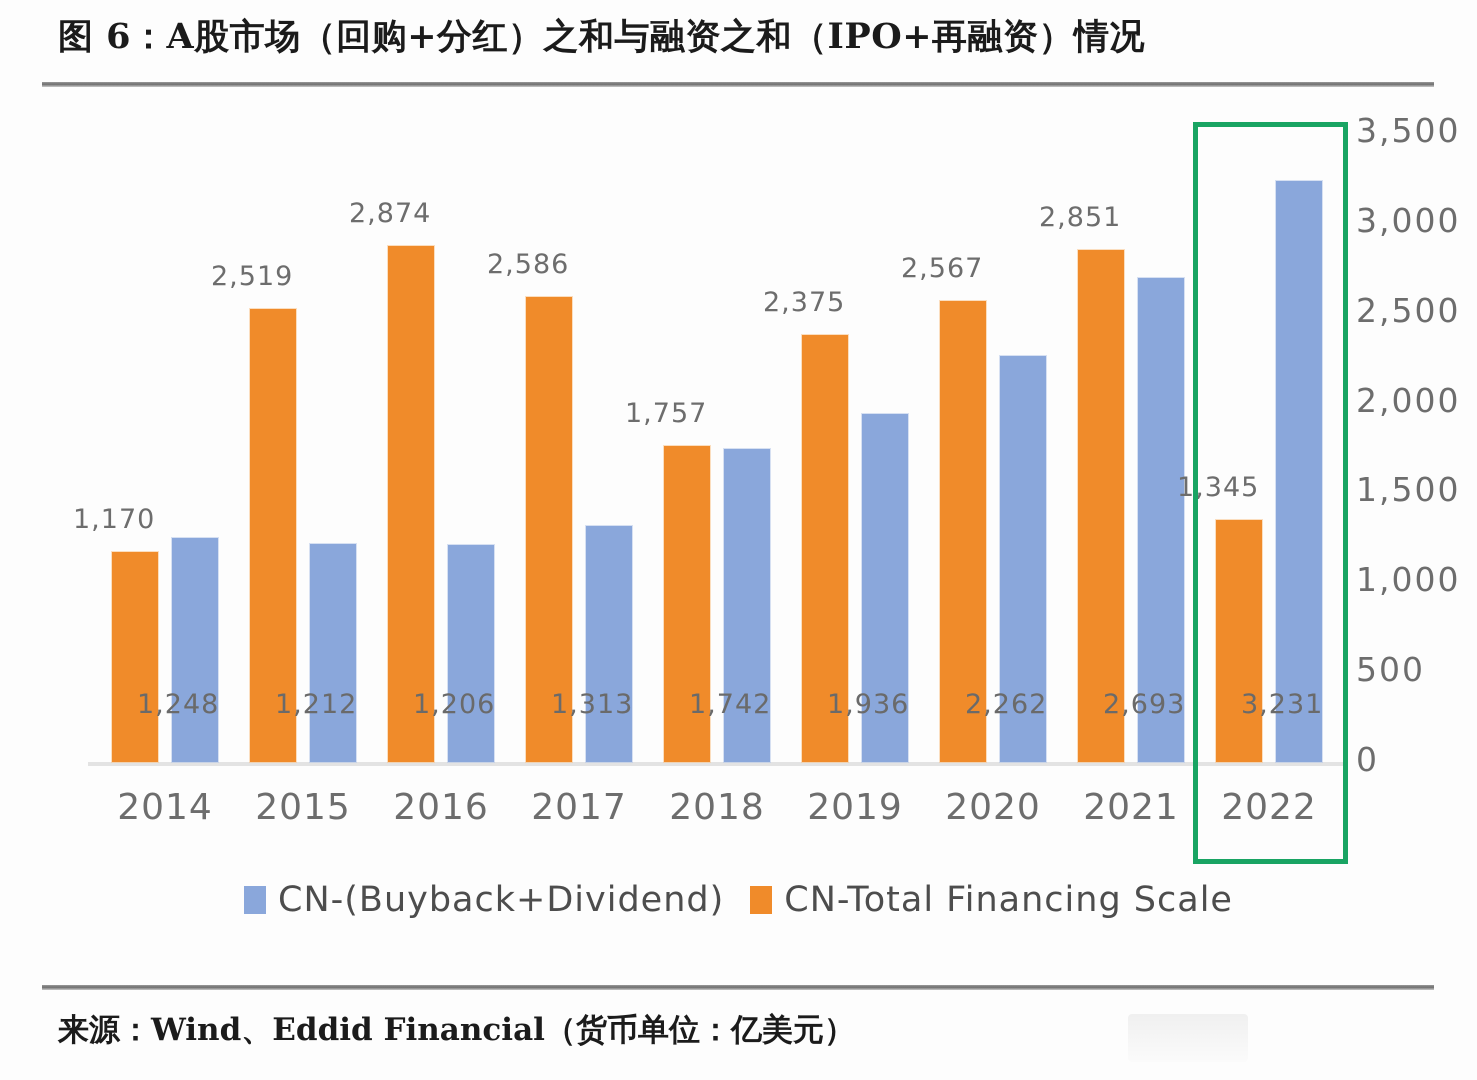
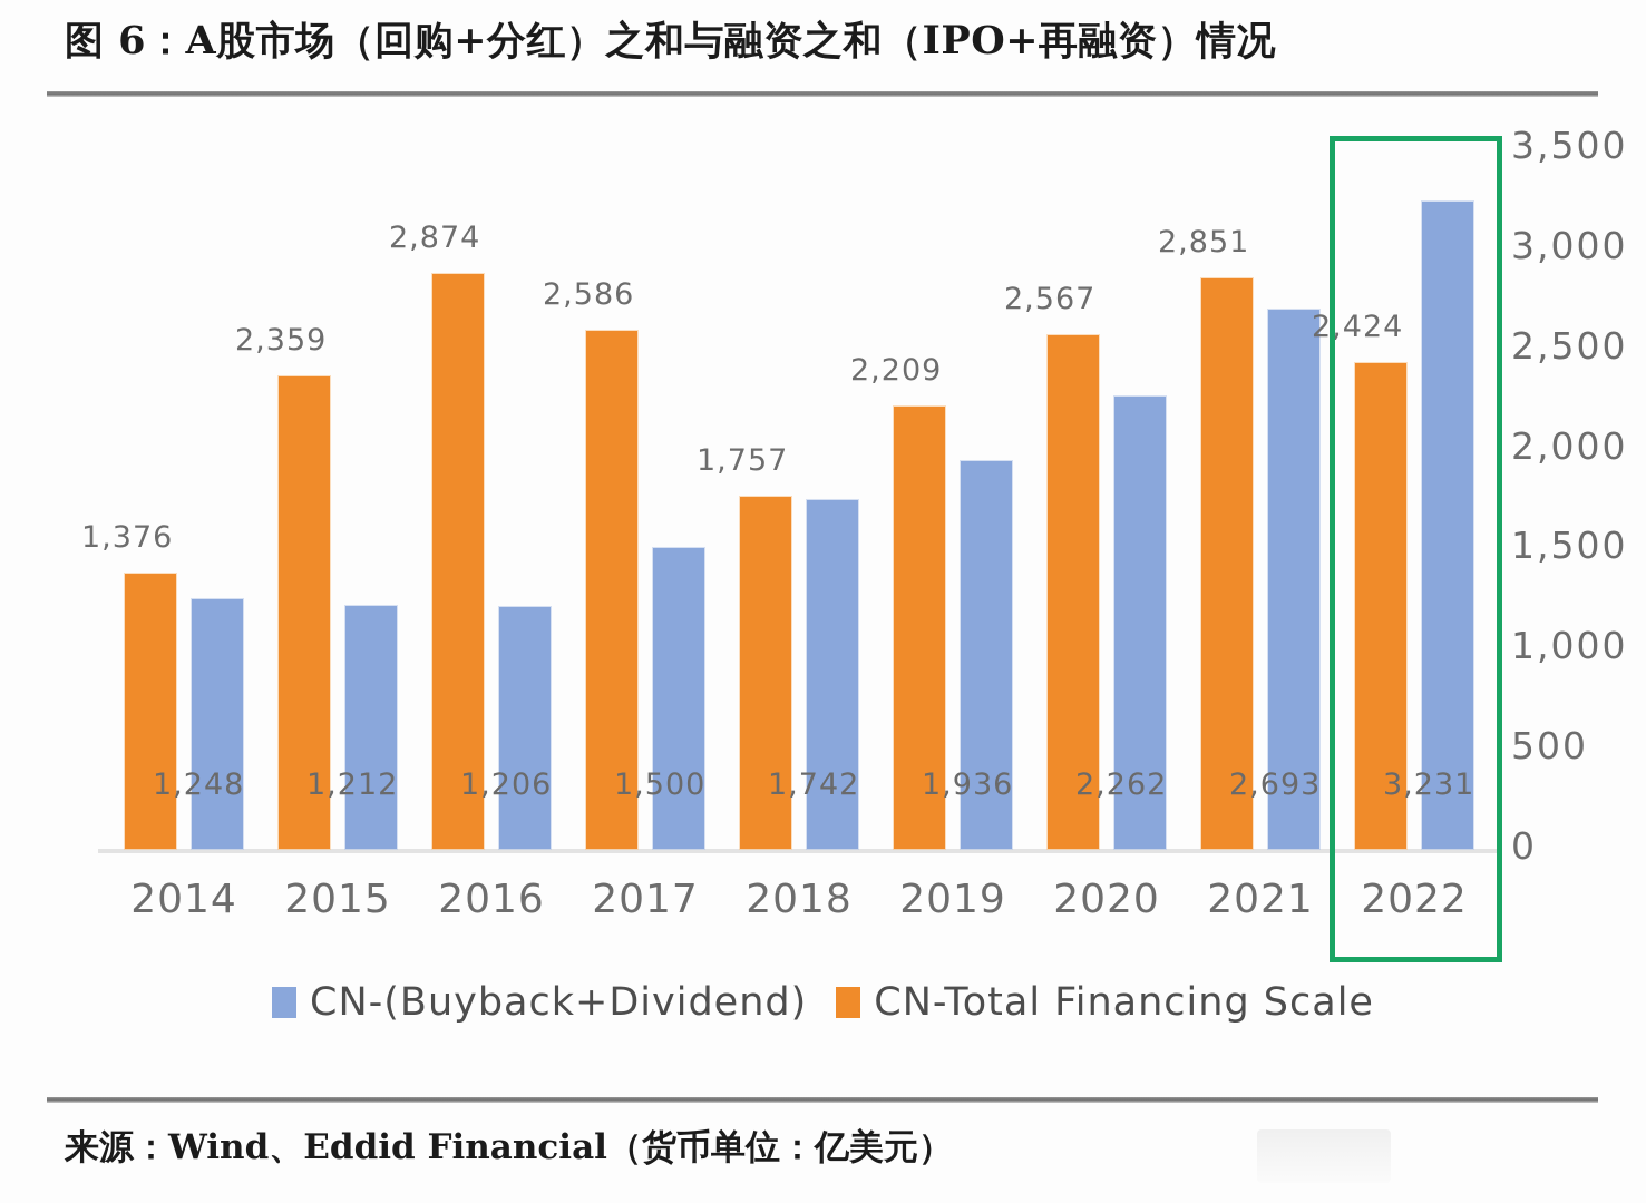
CN-Total Financing Scale/2014: 1,170 -> 1,376
CN-Total Financing Scale/2015: 2,519 -> 2,359
CN-(Buyback+Dividend)/2017: 1,313 -> 1,500
CN-Total Financing Scale/2019: 2,375 -> 2,209
CN-Total Financing Scale/2022: 1,345 -> 2,424
